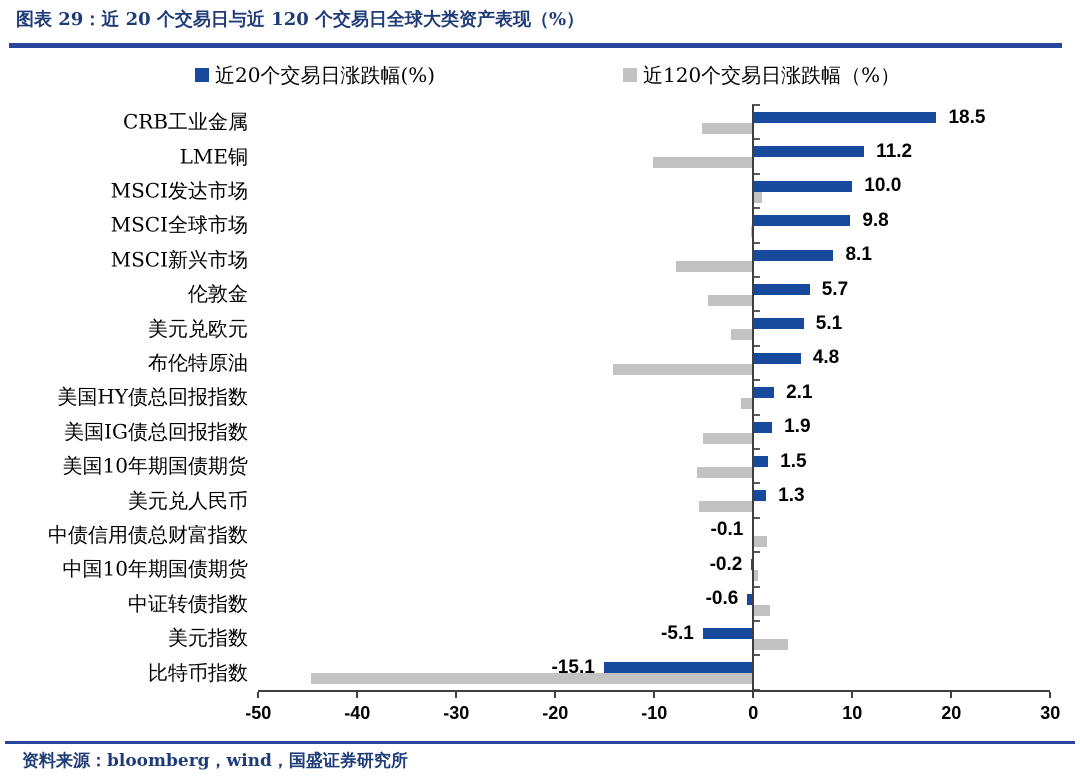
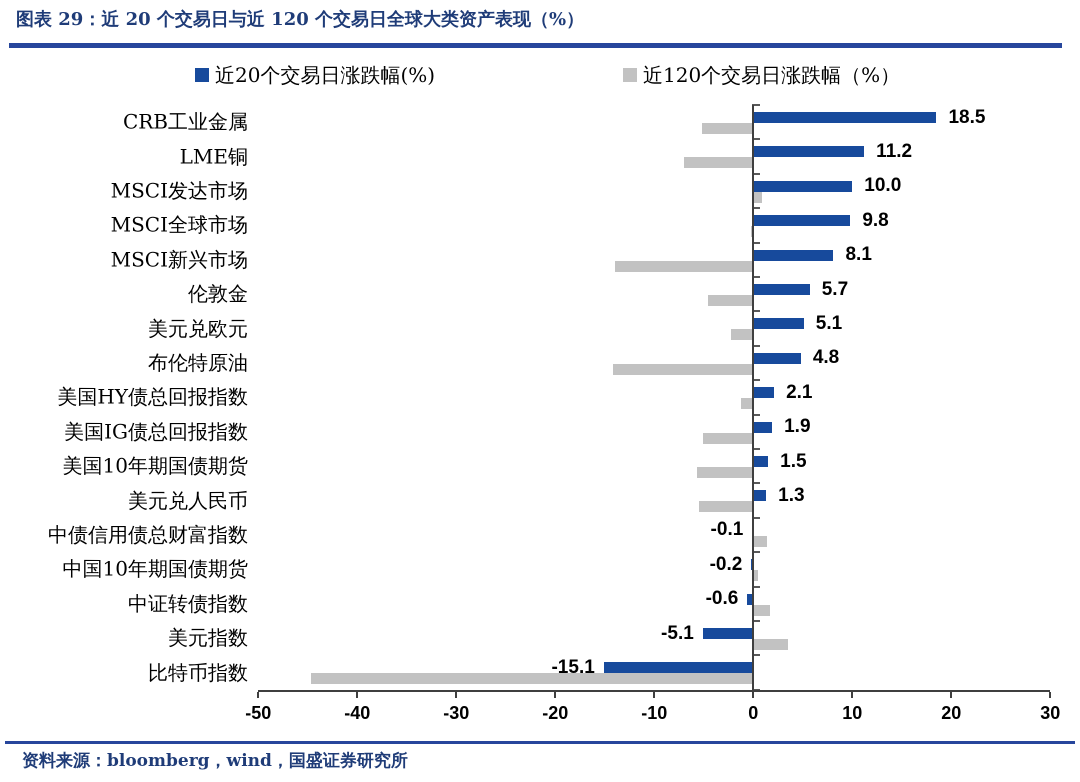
近120个交易日涨跌幅（%）/LME铜: -10 -> -7
近120个交易日涨跌幅（%）/MSCI新兴市场: -8 -> -14
